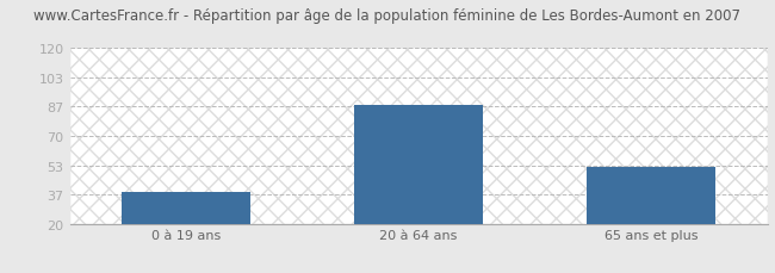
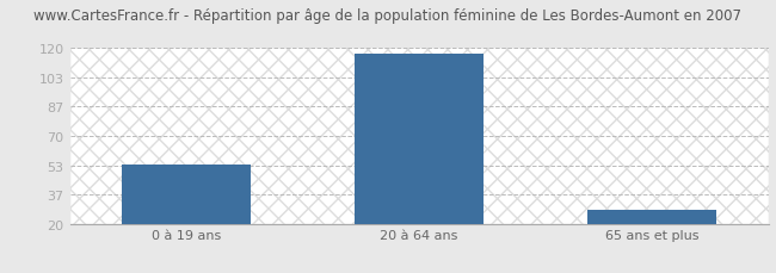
0 à 19 ans: 38 -> 54
20 à 64 ans: 88 -> 117
65 ans et plus: 52 -> 28
